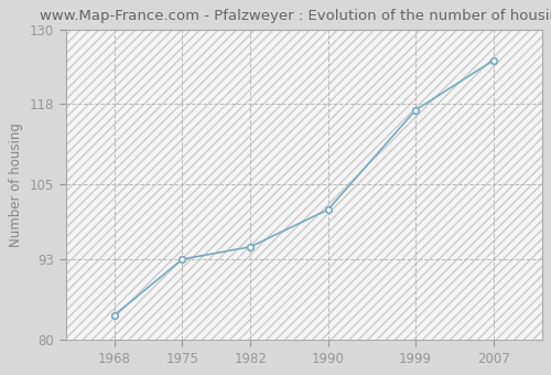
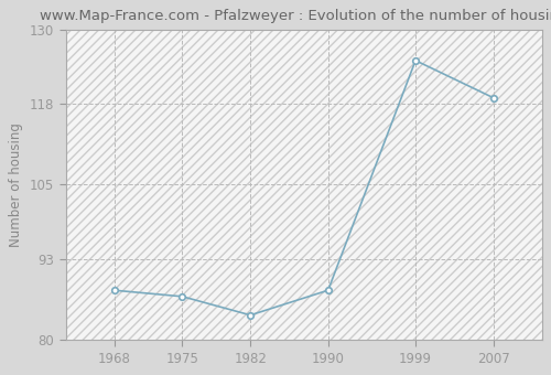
1968: 84 -> 88
1975: 93 -> 87
1982: 95 -> 84
1990: 101 -> 88
1999: 117 -> 125
2007: 125 -> 119
